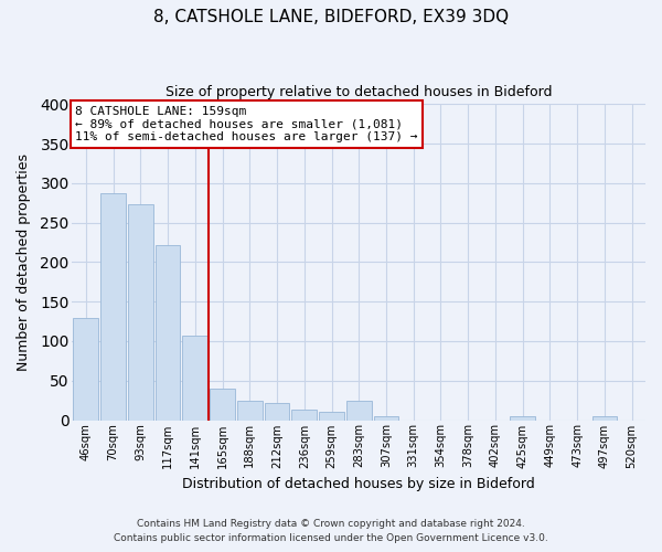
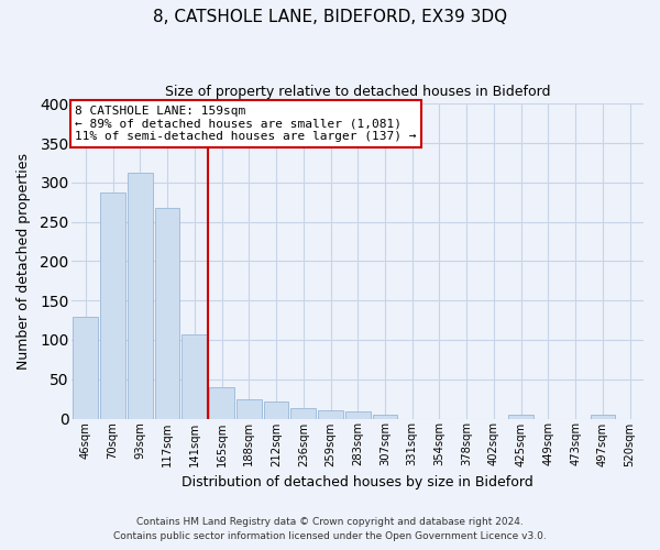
93sqm: 274 -> 312
117sqm: 222 -> 268
283sqm: 24 -> 9
